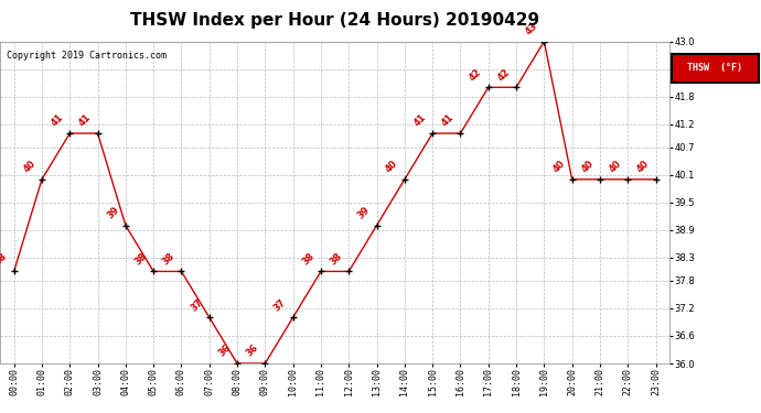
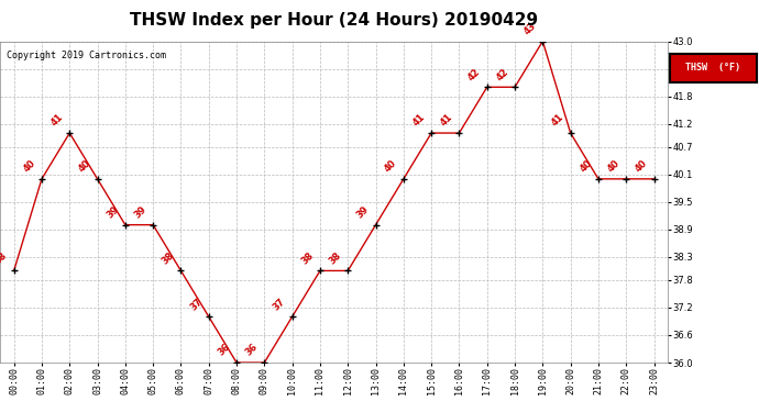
03:00: 41 -> 40
05:00: 38 -> 39
20:00: 40 -> 41
